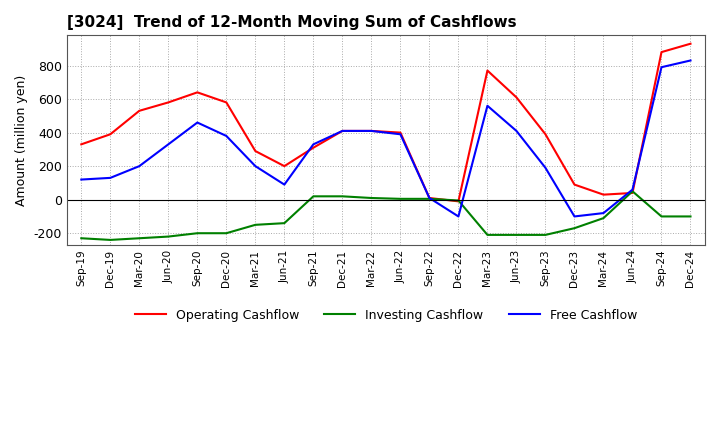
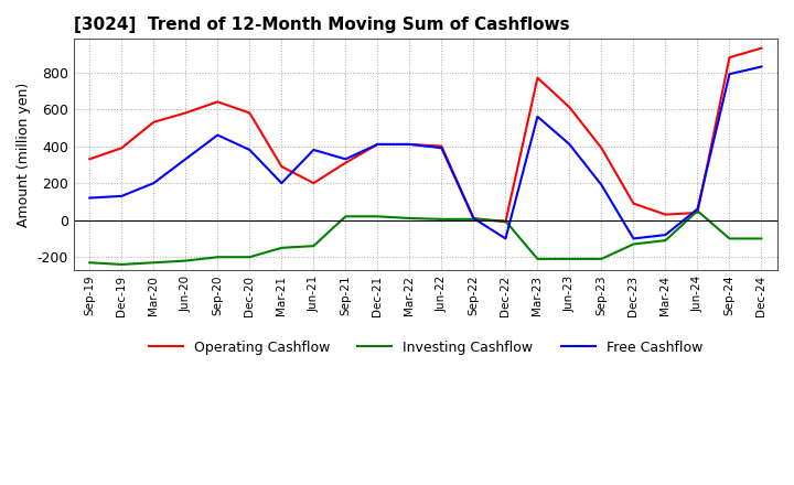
Free Cashflow/Jun-21: 90 -> 380
Investing Cashflow/Dec-23: -170 -> -130
